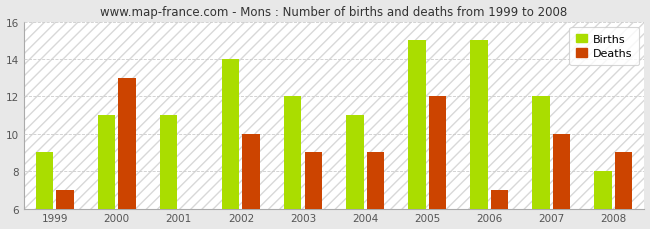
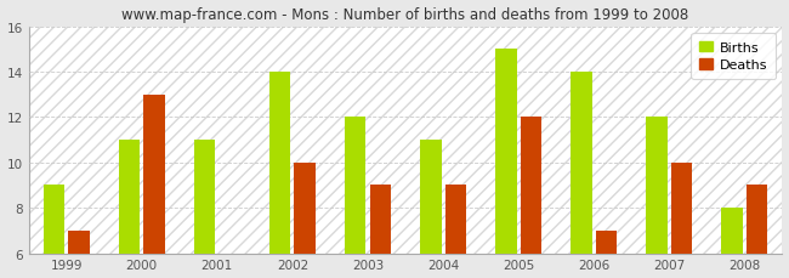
Births/2006: 15 -> 14
